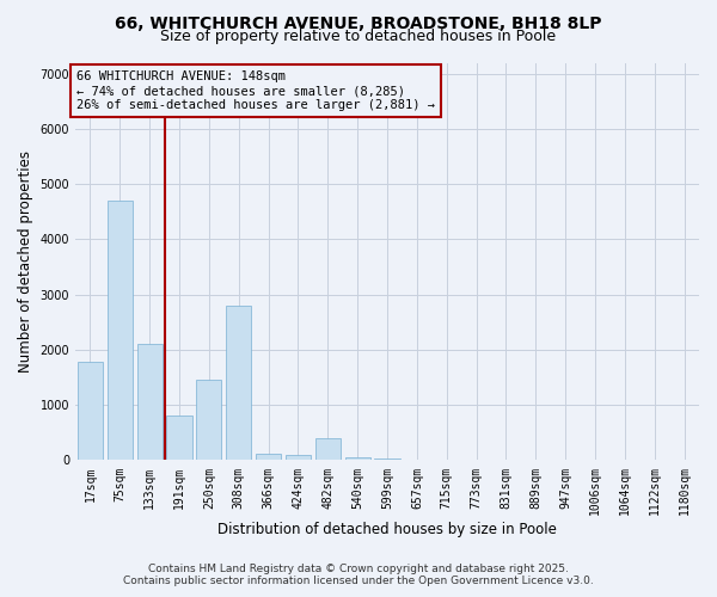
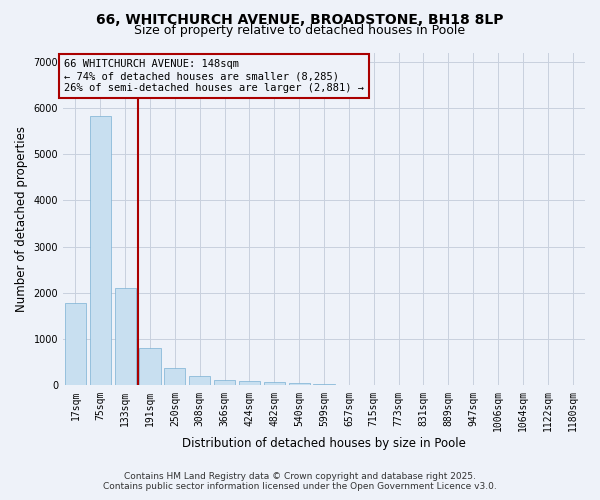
75sqm: 4700 -> 5820
250sqm: 1450 -> 370
308sqm: 2800 -> 210
482sqm: 400 -> 80
